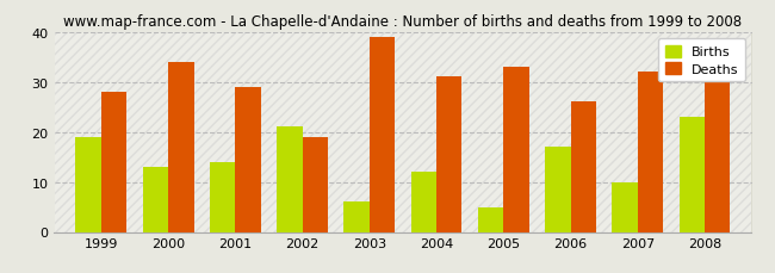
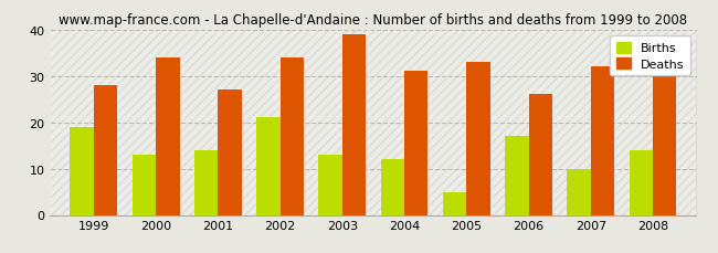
Deaths/2001: 29 -> 27
Deaths/2002: 19 -> 34
Births/2003: 6 -> 13
Births/2008: 23 -> 14
